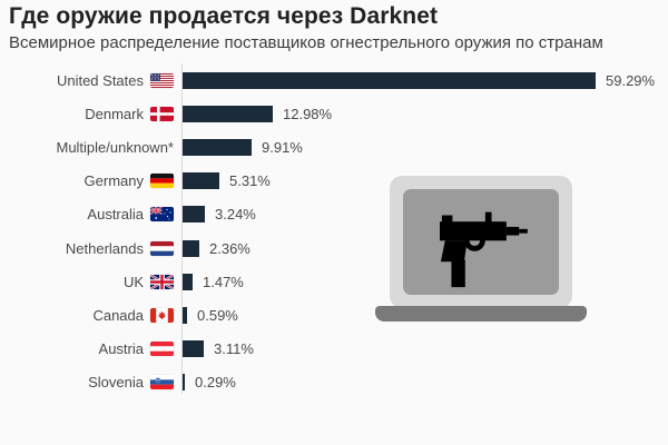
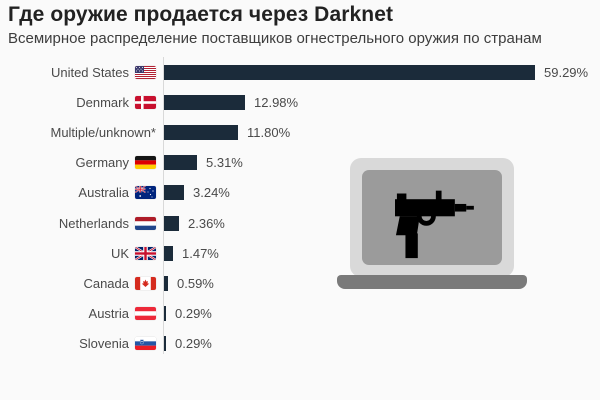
Multiple/unknown*: 9.91% -> 11.80%
Austria: 3.11% -> 0.29%
